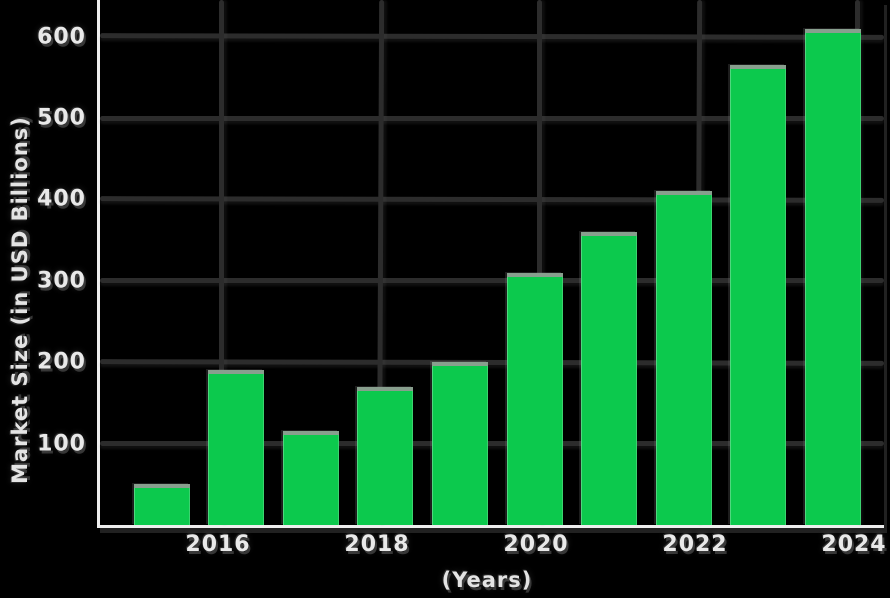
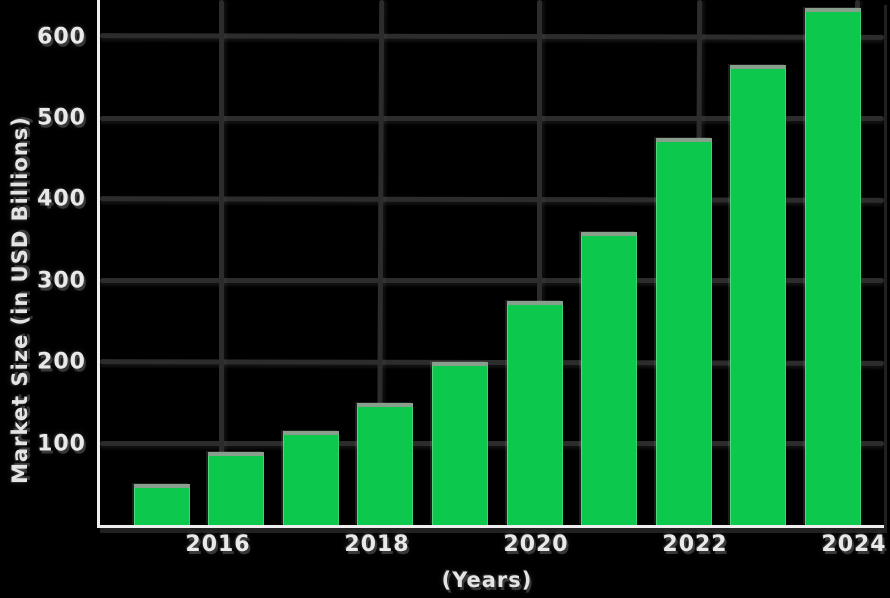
2016: 190 -> 90
2018: 170 -> 150
2020: 310 -> 280
2022: 410 -> 480
2024: 610 -> 640
